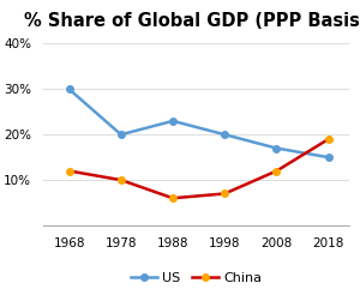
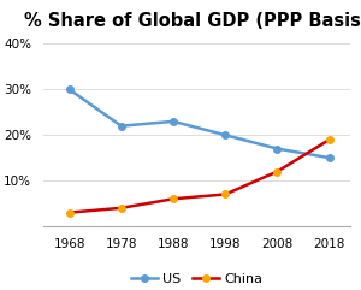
China/1968: 12% -> 3%
US/1978: 20% -> 22%
China/1978: 10% -> 4%
